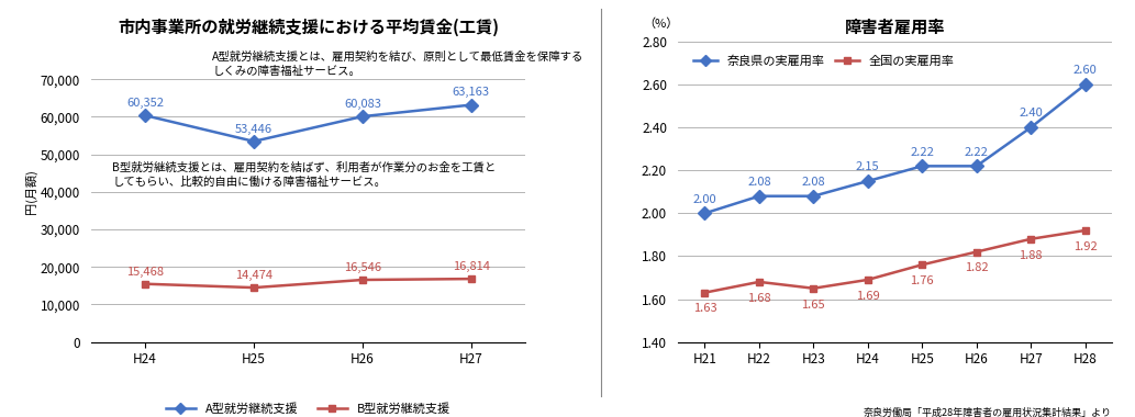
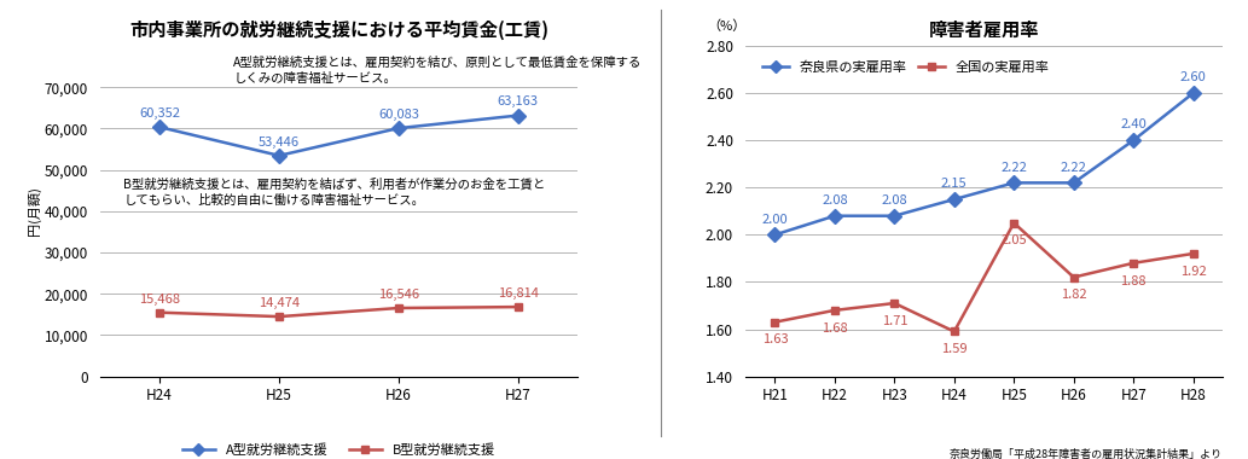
障害者雇用率/全国の実雇用率/H23: 1.65 -> 1.71
障害者雇用率/全国の実雇用率/H24: 1.69 -> 1.59
障害者雇用率/全国の実雇用率/H25: 1.76 -> 2.05
